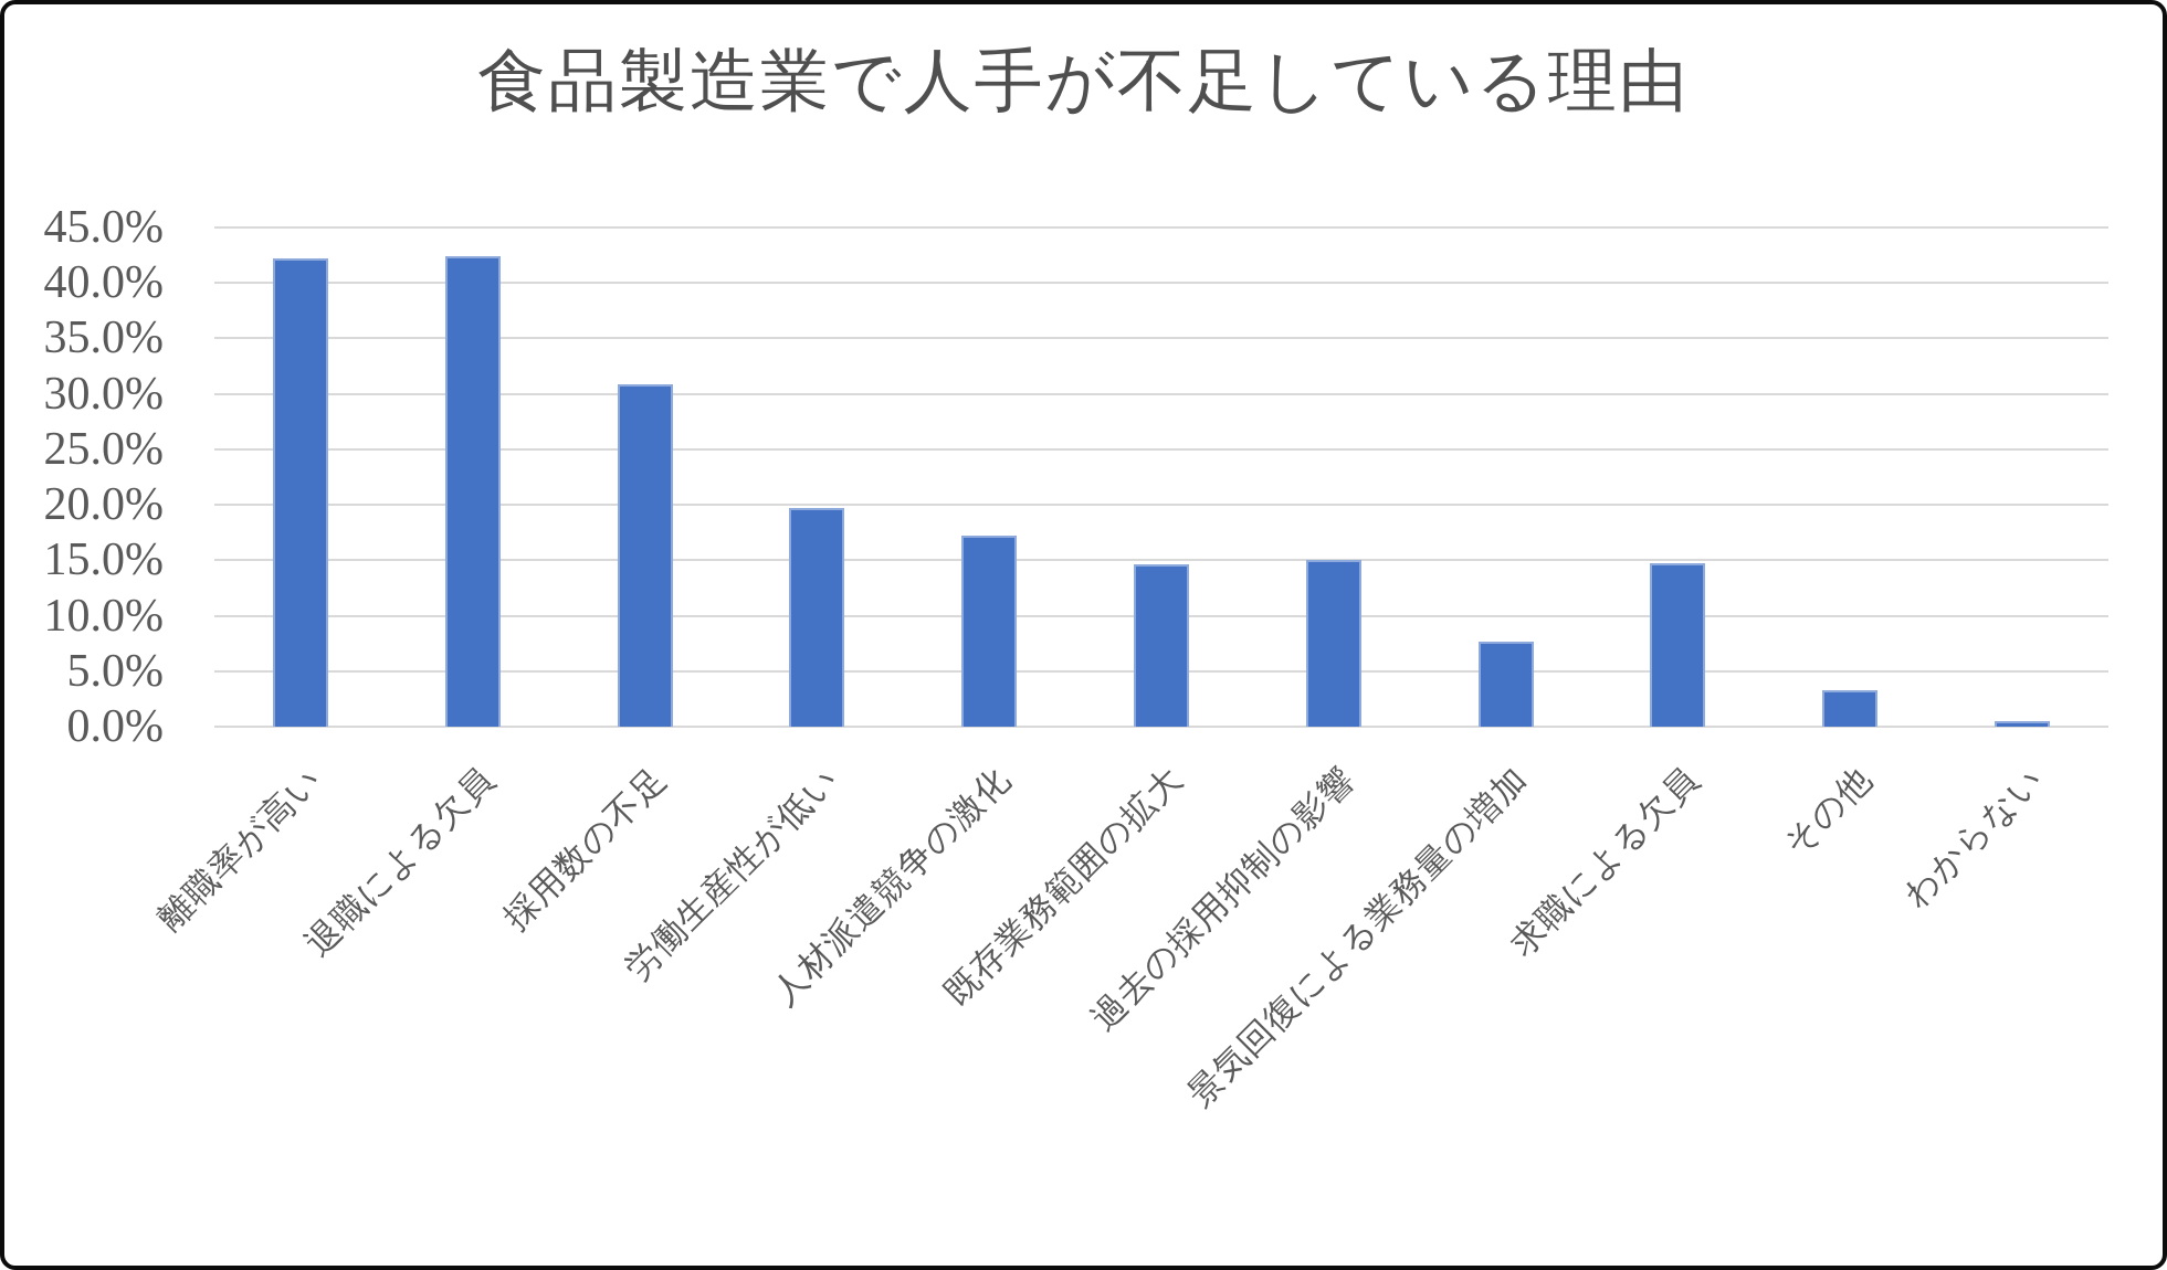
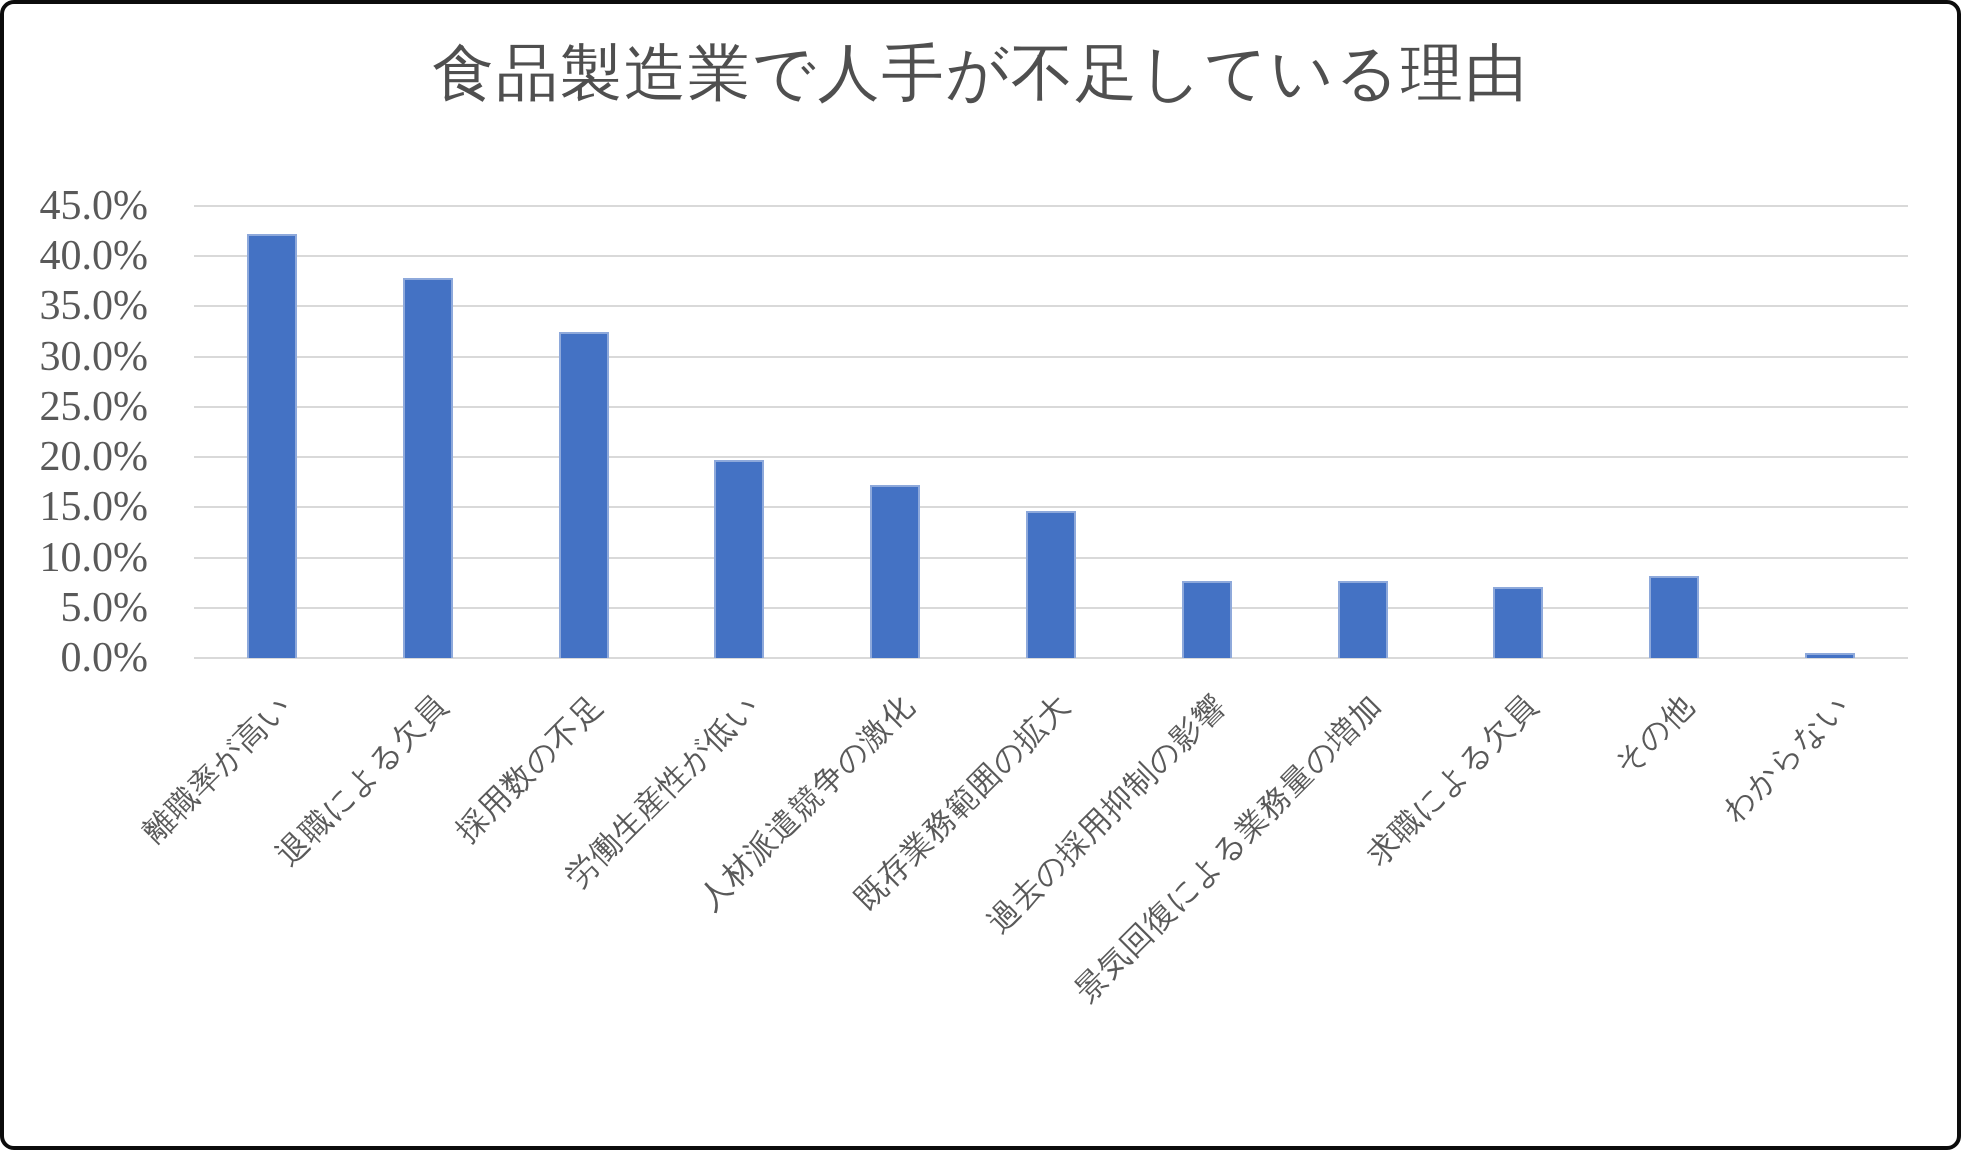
退職による欠員: 42.4% -> 37.8%
採用数の不足: 30.9% -> 32.5%
過去の採用抑制の影響: 15.0% -> 7.7%
求職による欠員: 14.7% -> 7.1%
その他: 3.3% -> 8.2%
